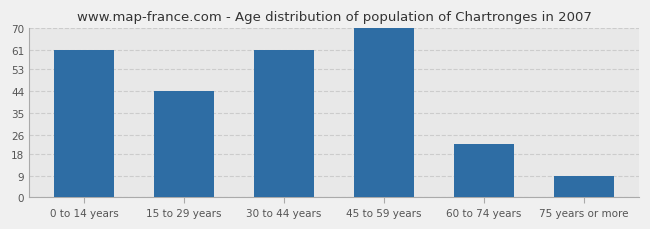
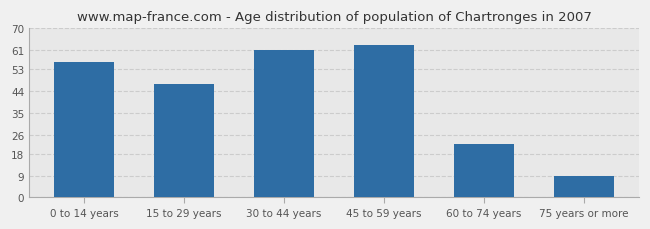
0 to 14 years: 61 -> 56
15 to 29 years: 44 -> 47
45 to 59 years: 70 -> 63
